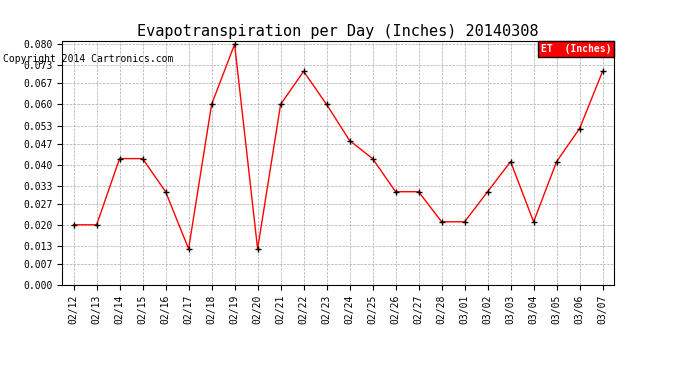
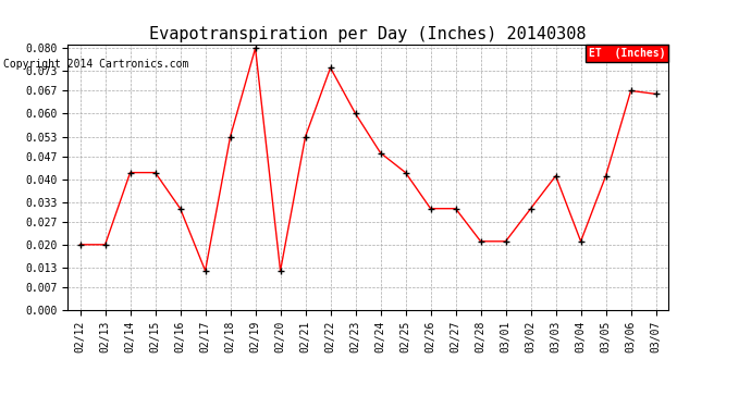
02/18: 0.060 -> 0.053
02/21: 0.060 -> 0.053
02/22: 0.071 -> 0.074
03/06: 0.052 -> 0.067
03/07: 0.071 -> 0.066
